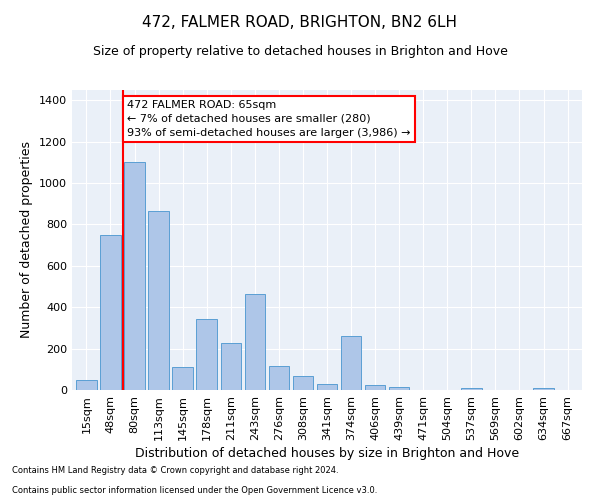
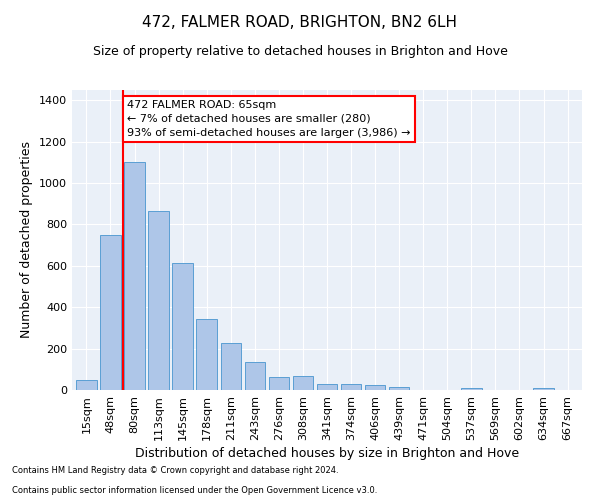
145sqm: 110 -> 615
243sqm: 465 -> 135
276sqm: 115 -> 65
374sqm: 260 -> 30
